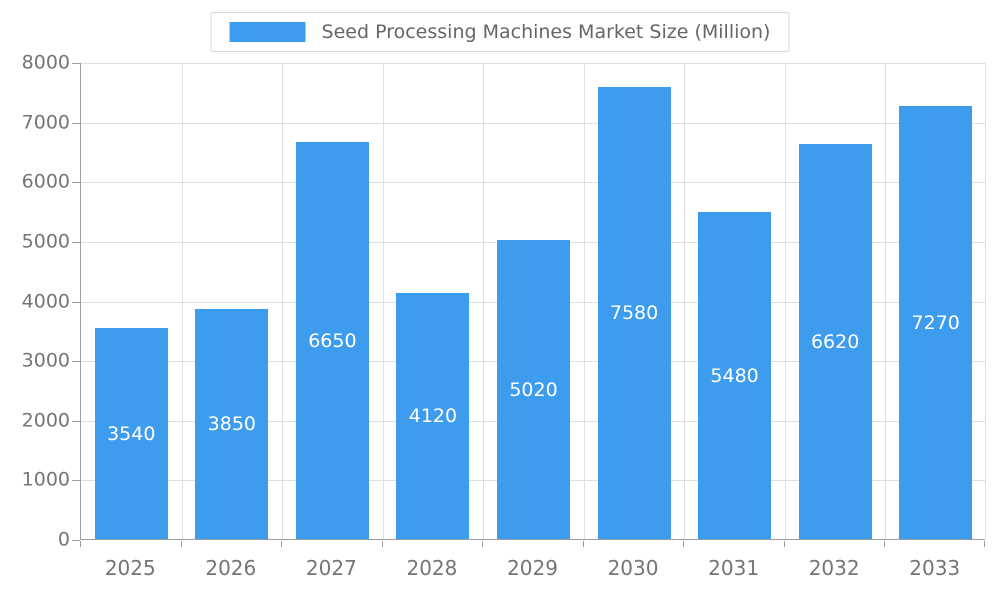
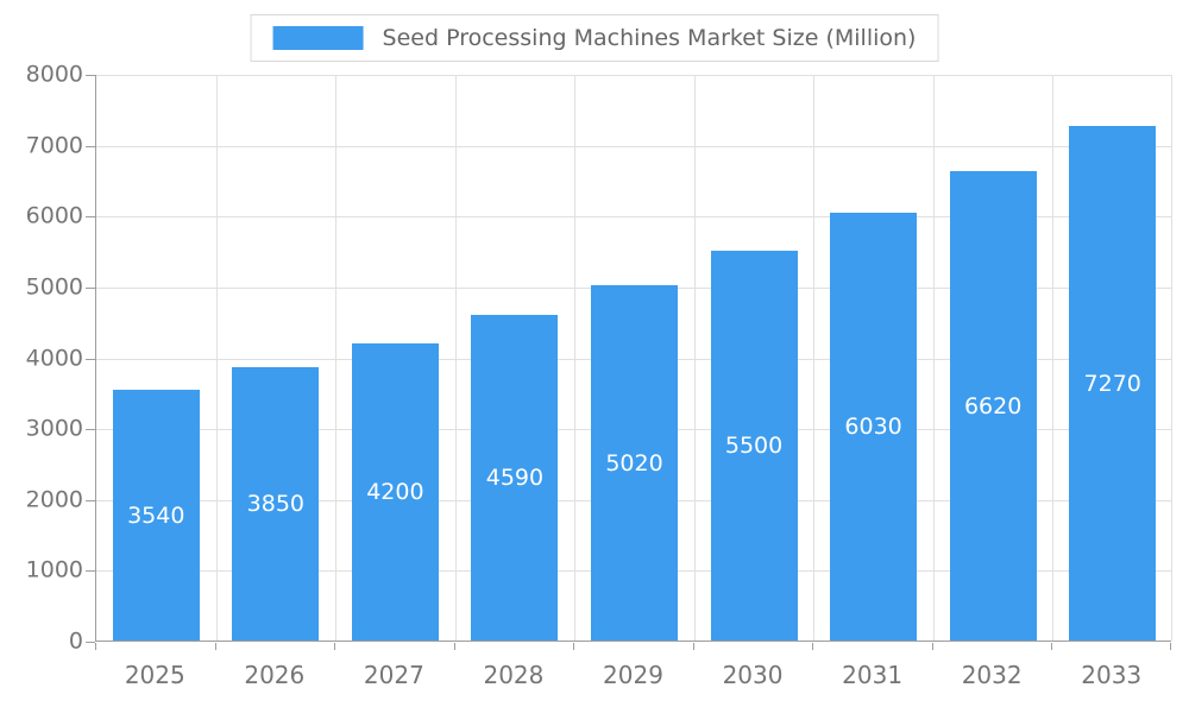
2027: 6650 -> 4200
2028: 4120 -> 4590
2030: 7580 -> 5500
2031: 5480 -> 6030
